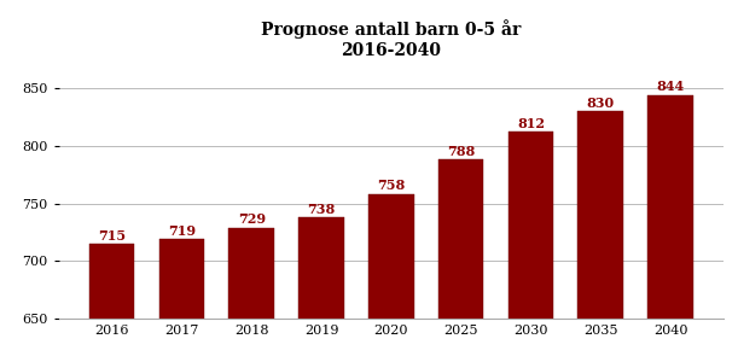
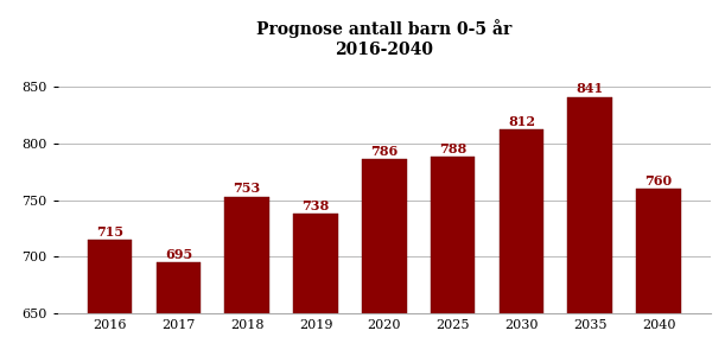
2017: 719 -> 695
2018: 729 -> 753
2020: 758 -> 786
2035: 830 -> 841
2040: 844 -> 760
